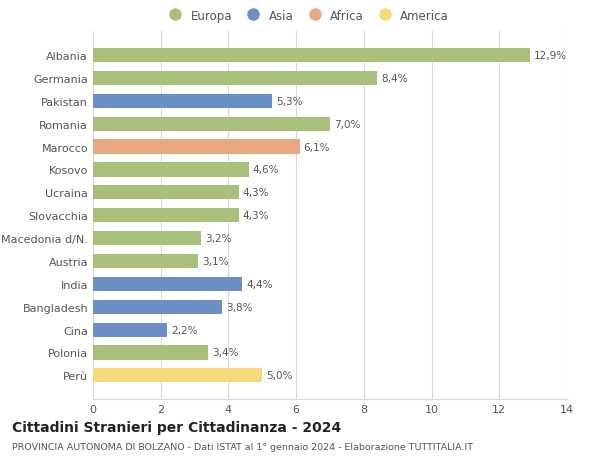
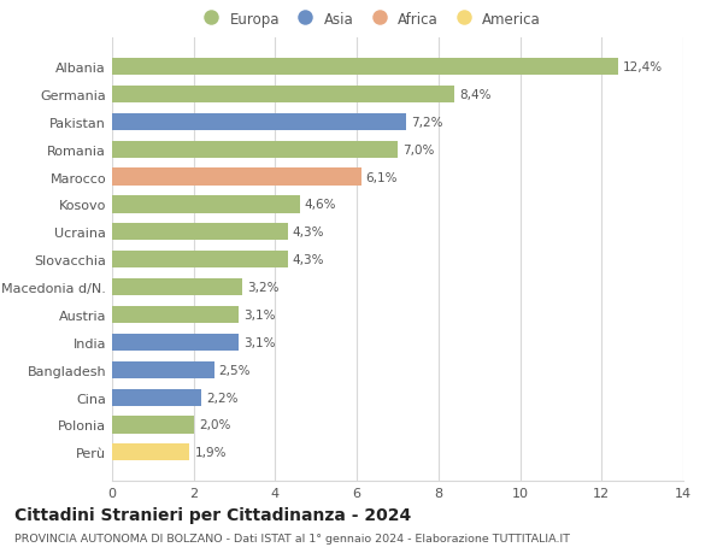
Albania: 12,9% -> 12,4%
Pakistan: 5,3% -> 7,2%
India: 4,4% -> 3,1%
Bangladesh: 3,8% -> 2,5%
Polonia: 3,4% -> 2,0%
Perù: 5,0% -> 1,9%
